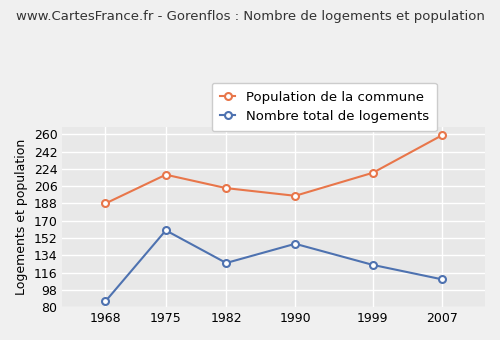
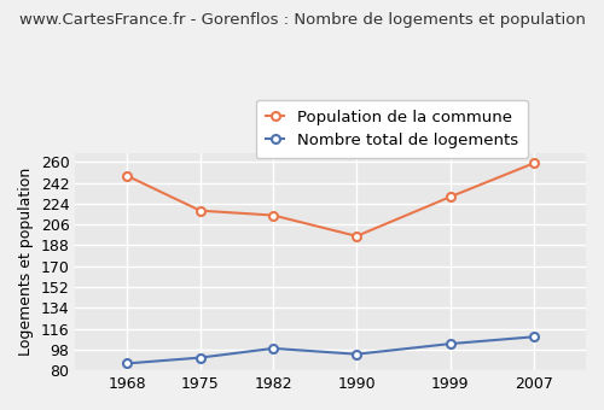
Population de la commune/1968: 188 -> 248
Nombre total de logements/1975: 160 -> 91
Nombre total de logements/1982: 126 -> 99
Population de la commune/1982: 204 -> 214
Nombre total de logements/1990: 146 -> 94
Nombre total de logements/1999: 124 -> 103
Population de la commune/1999: 220 -> 230
